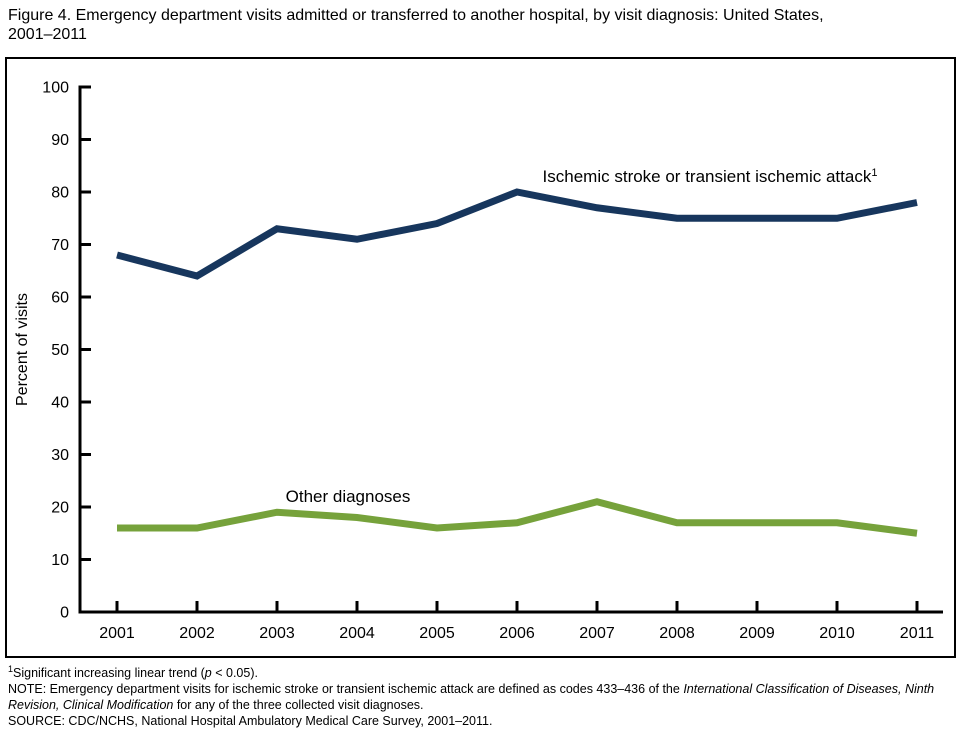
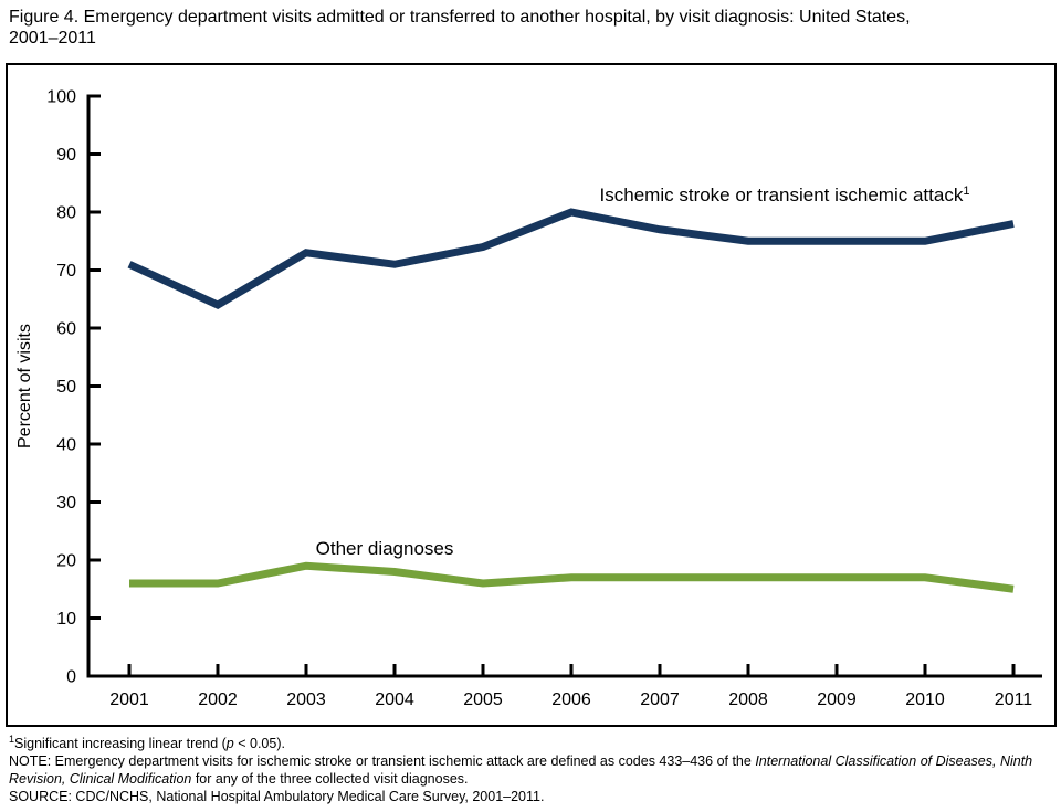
Ischemic stroke or transient ischemic attack/2001: 68 -> 71
Other diagnoses/2007: 21 -> 17
